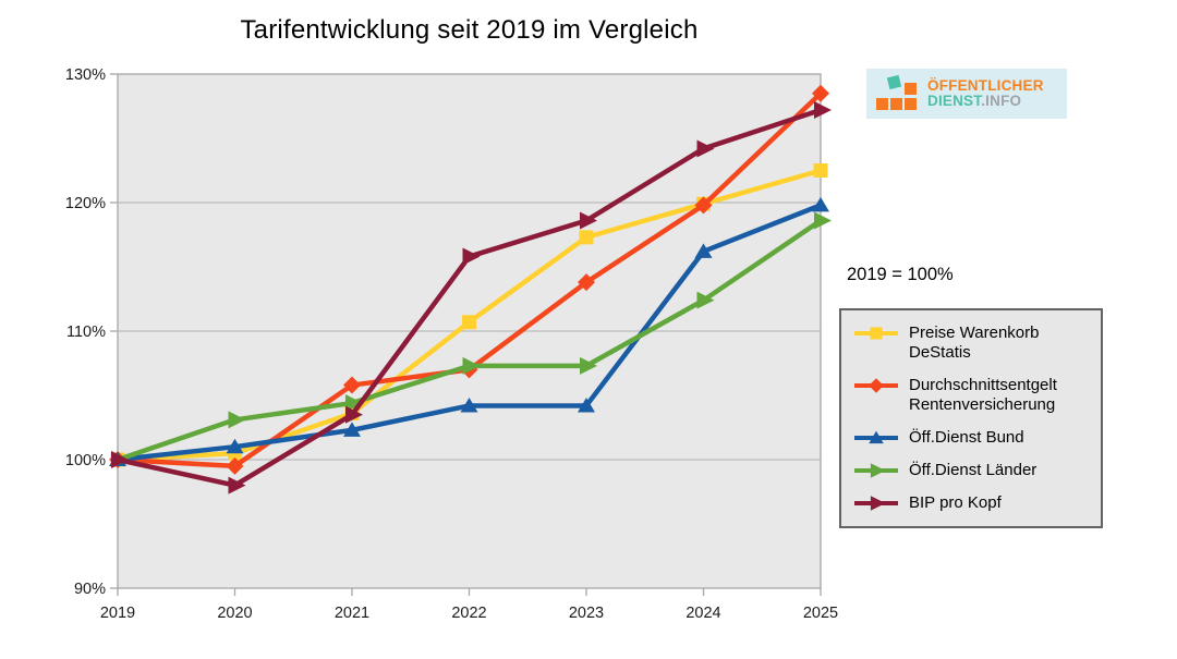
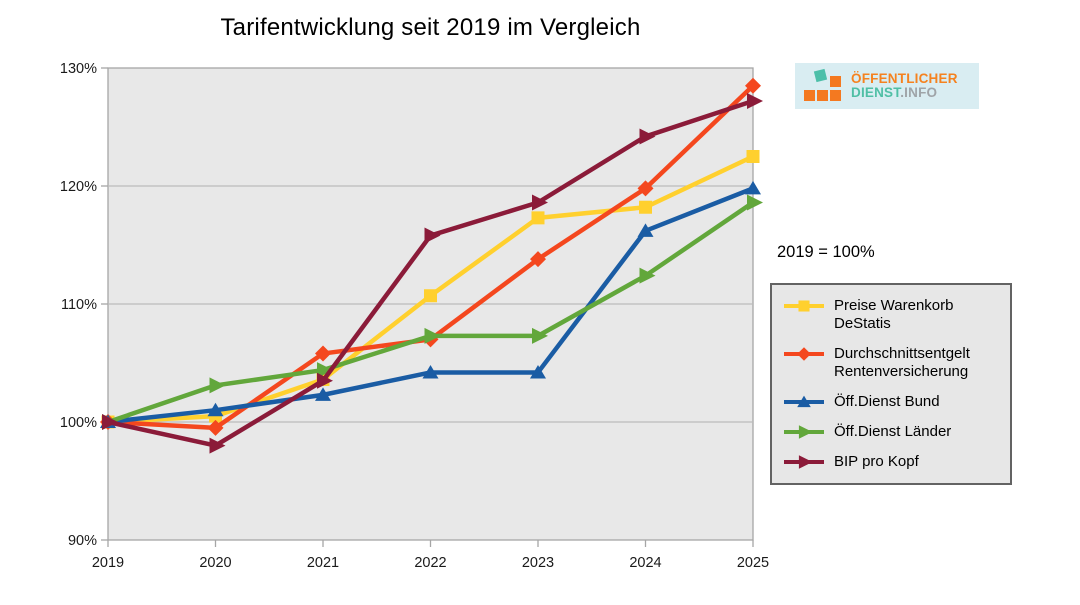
Preise Warenkorb DeStatis/2024: 119.9% -> 118.2%
